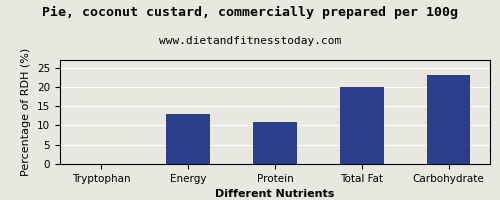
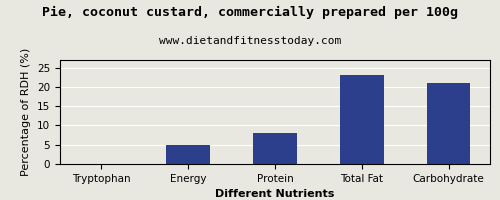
Energy: 13 -> 5
Protein: 11 -> 8
Total Fat: 20 -> 23
Carbohydrate: 23 -> 21
